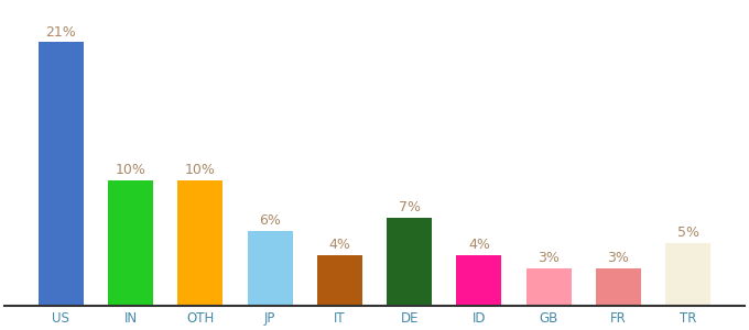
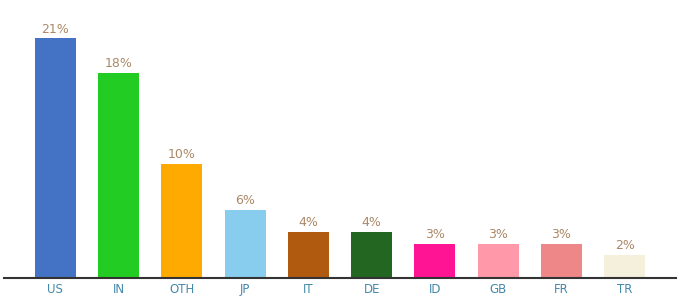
IN: 10% -> 18%
DE: 7% -> 4%
ID: 4% -> 3%
TR: 5% -> 2%
